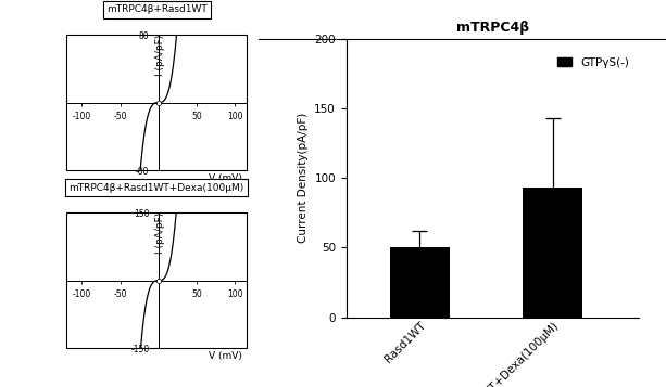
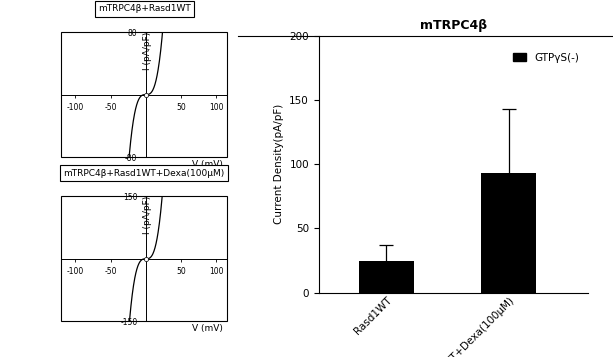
mTRPC4β/Rasd1WT: 50 -> 25
